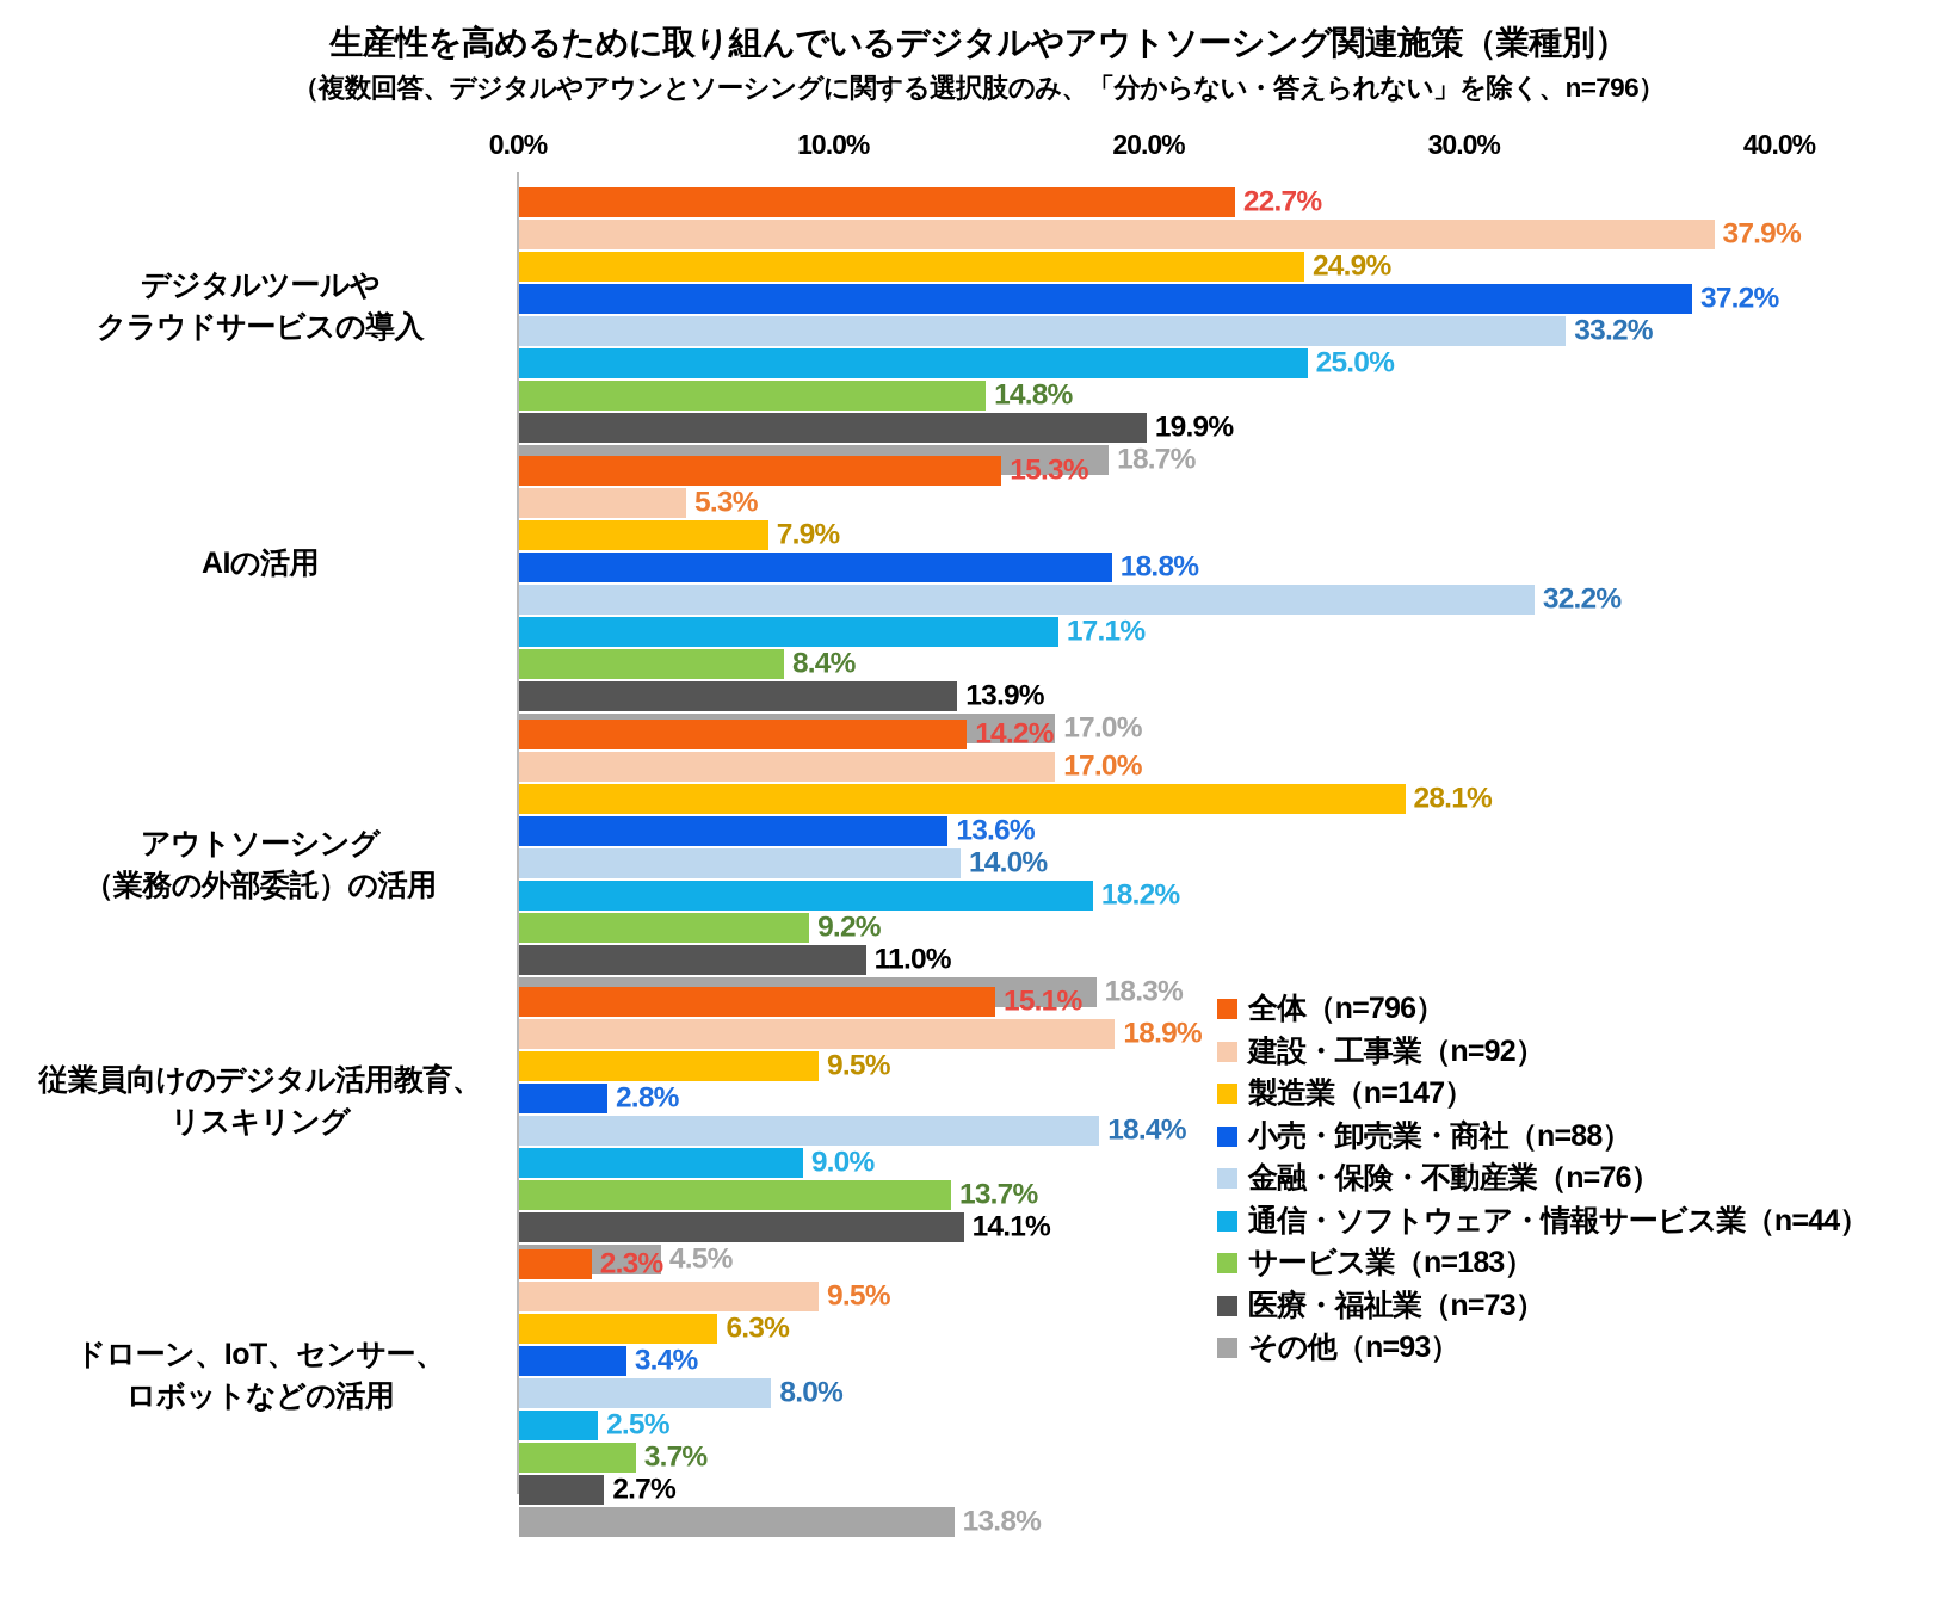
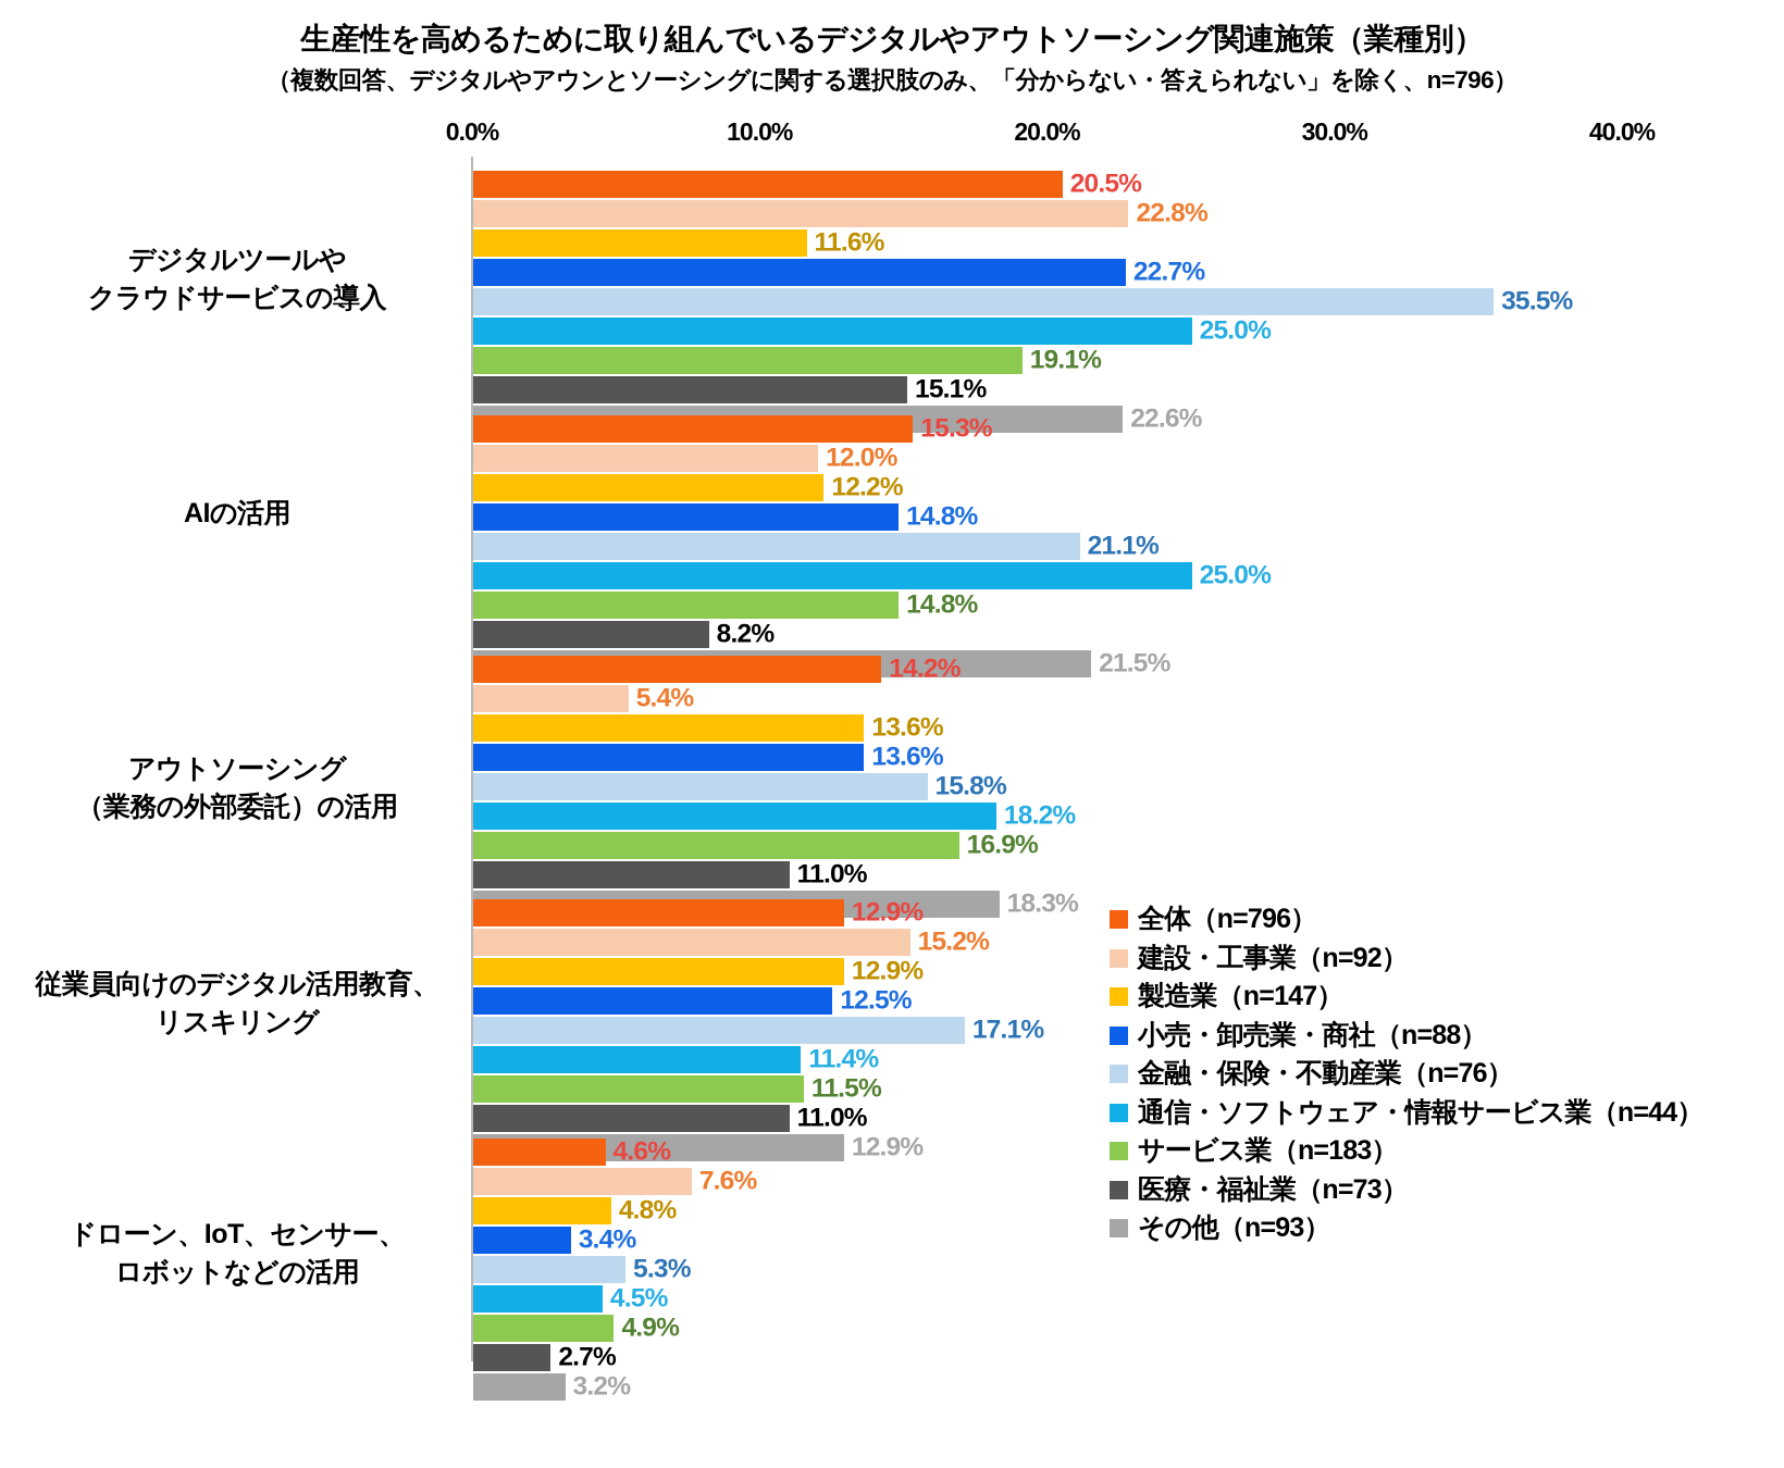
全体（n=796）/デジタルツールや クラウドサービスの導入: 22.7% -> 20.5%
建設・工事業（n=92）/デジタルツールや クラウドサービスの導入: 37.9% -> 22.8%
製造業（n=147）/デジタルツールや クラウドサービスの導入: 24.9% -> 11.6%
小売・卸売業・商社（n=88）/デジタルツールや クラウドサービスの導入: 37.2% -> 22.7%
金融・保険・不動産業（n=76）/デジタルツールや クラウドサービスの導入: 33.2% -> 35.5%
サービス業（n=183）/デジタルツールや クラウドサービスの導入: 14.8% -> 19.1%
医療・福祉業（n=73）/デジタルツールや クラウドサービスの導入: 19.9% -> 15.1%
その他（n=93）/デジタルツールや クラウドサービスの導入: 18.7% -> 22.6%
建設・工事業（n=92）/AIの活用: 5.3% -> 12.0%
製造業（n=147）/AIの活用: 7.9% -> 12.2%
小売・卸売業・商社（n=88）/AIの活用: 18.8% -> 14.8%
金融・保険・不動産業（n=76）/AIの活用: 32.2% -> 21.1%
通信・ソフトウェア・情報サービス業（n=44）/AIの活用: 17.1% -> 25.0%
サービス業（n=183）/AIの活用: 8.4% -> 14.8%
医療・福祉業（n=73）/AIの活用: 13.9% -> 8.2%
その他（n=93）/AIの活用: 17.0% -> 21.5%
建設・工事業（n=92）/アウトソーシング （業務の外部委託）の活用: 17.0% -> 5.4%
製造業（n=147）/アウトソーシング （業務の外部委託）の活用: 28.1% -> 13.6%
金融・保険・不動産業（n=76）/アウトソーシング （業務の外部委託）の活用: 14.0% -> 15.8%
サービス業（n=183）/アウトソーシング （業務の外部委託）の活用: 9.2% -> 16.9%
全体（n=796）/従業員向けのデジタル活用教育、 リスキリング: 15.1% -> 12.9%
建設・工事業（n=92）/従業員向けのデジタル活用教育、 リスキリング: 18.9% -> 15.2%
製造業（n=147）/従業員向けのデジタル活用教育、 リスキリング: 9.5% -> 12.9%
小売・卸売業・商社（n=88）/従業員向けのデジタル活用教育、 リスキリング: 2.8% -> 12.5%
金融・保険・不動産業（n=76）/従業員向けのデジタル活用教育、 リスキリング: 18.4% -> 17.1%
通信・ソフトウェア・情報サービス業（n=44）/従業員向けのデジタル活用教育、 リスキリング: 9.0% -> 11.4%
サービス業（n=183）/従業員向けのデジタル活用教育、 リスキリング: 13.7% -> 11.5%
医療・福祉業（n=73）/従業員向けのデジタル活用教育、 リスキリング: 14.1% -> 11.0%
その他（n=93）/従業員向けのデジタル活用教育、 リスキリング: 4.5% -> 12.9%
全体（n=796）/ドローン、IoT、センサー、 ロボットなどの活用: 2.3% -> 4.6%
建設・工事業（n=92）/ドローン、IoT、センサー、 ロボットなどの活用: 9.5% -> 7.6%
製造業（n=147）/ドローン、IoT、センサー、 ロボットなどの活用: 6.3% -> 4.8%
金融・保険・不動産業（n=76）/ドローン、IoT、センサー、 ロボットなどの活用: 8.0% -> 5.3%
通信・ソフトウェア・情報サービス業（n=44）/ドローン、IoT、センサー、 ロボットなどの活用: 2.5% -> 4.5%
サービス業（n=183）/ドローン、IoT、センサー、 ロボットなどの活用: 3.7% -> 4.9%
その他（n=93）/ドローン、IoT、センサー、 ロボットなどの活用: 13.8% -> 3.2%
